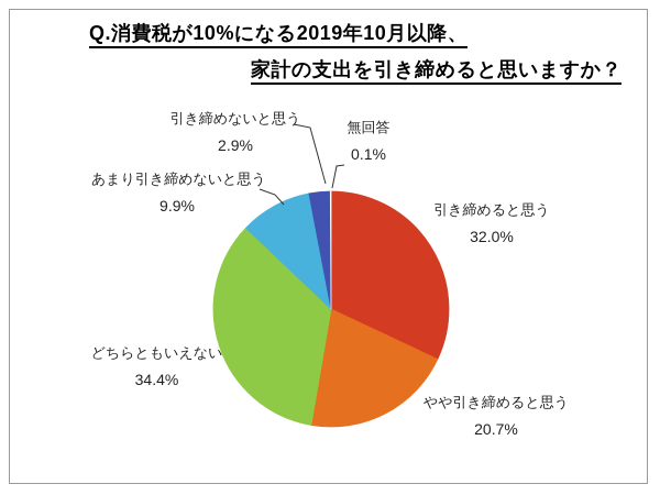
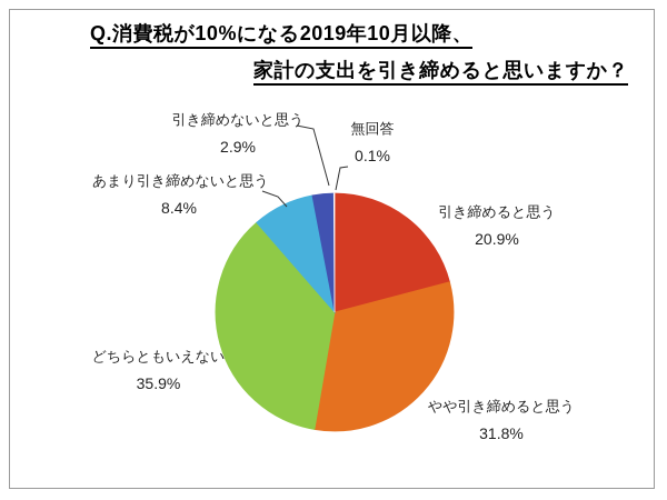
引き締めると思う: 32.0% -> 20.9%
やや引き締めると思う: 20.7% -> 31.8%
どちらともいえない: 34.4% -> 35.9%
あまり引き締めないと思う: 9.9% -> 8.4%
